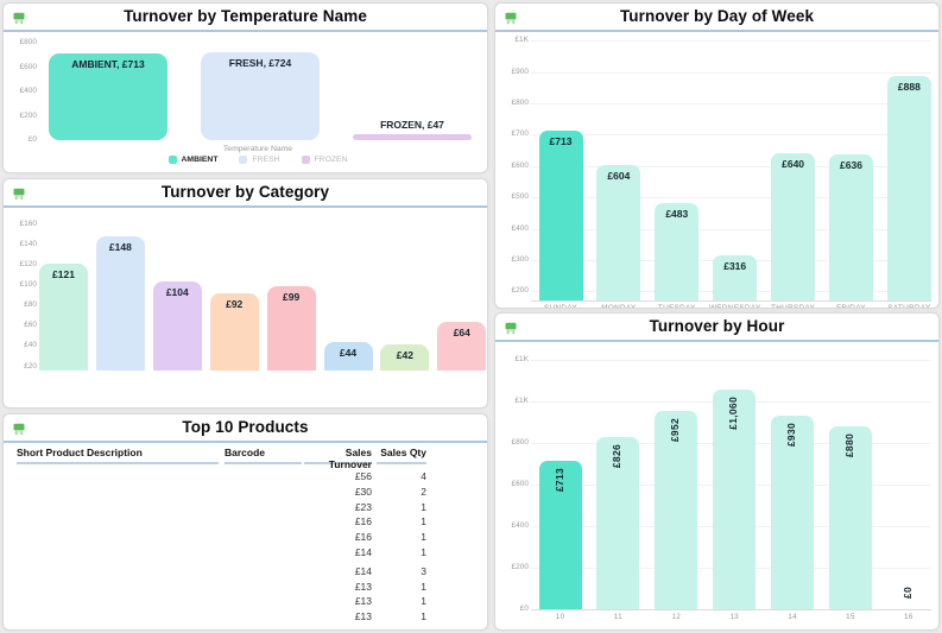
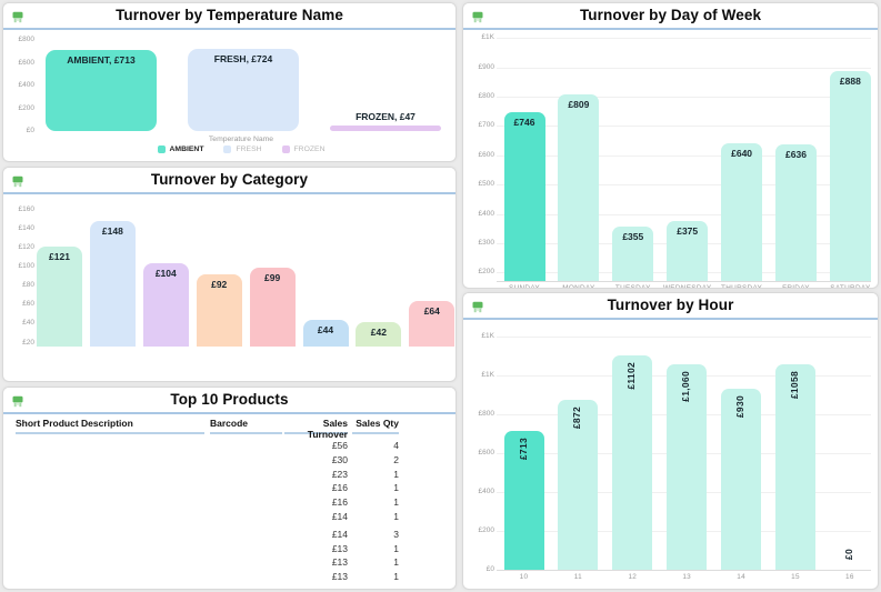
Turnover by Day of Week/SUNDAY: £713 -> £746
Turnover by Day of Week/MONDAY: £604 -> £809
Turnover by Day of Week/TUESDAY: £483 -> £355
Turnover by Day of Week/WEDNESDAY: £316 -> £375
Turnover by Hour/11: £826 -> £872
Turnover by Hour/12: £952 -> £1102
Turnover by Hour/15: £880 -> £1058
